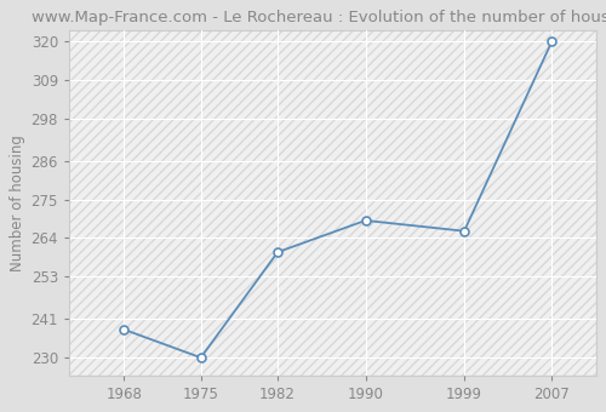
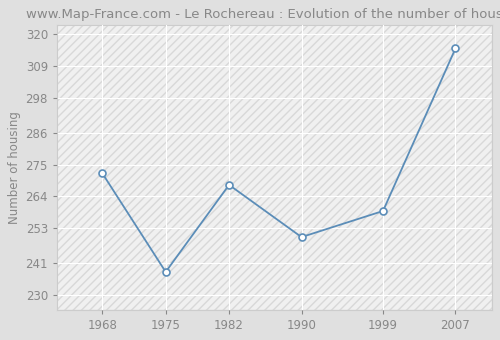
1968: 238 -> 272
1975: 230 -> 238
1982: 260 -> 268
1990: 269 -> 250
1999: 266 -> 259
2007: 320 -> 315
